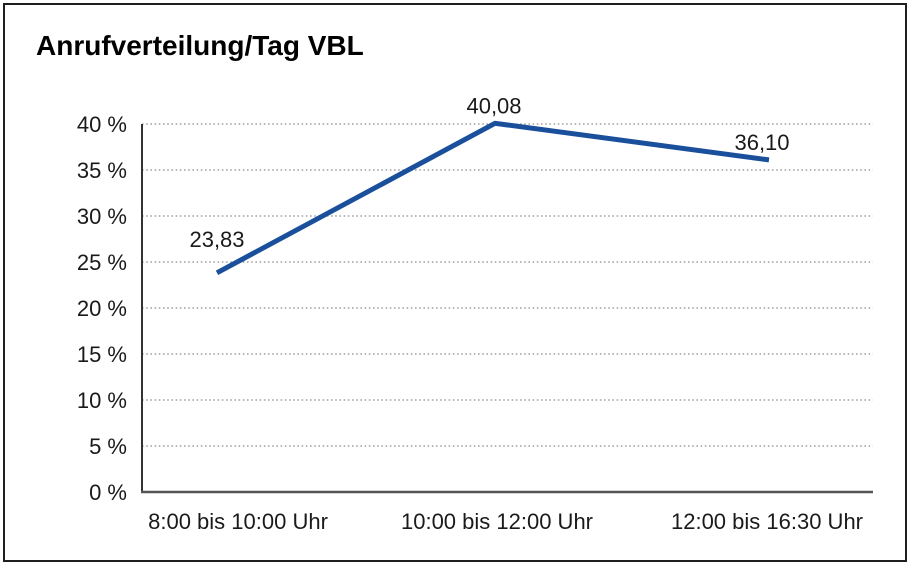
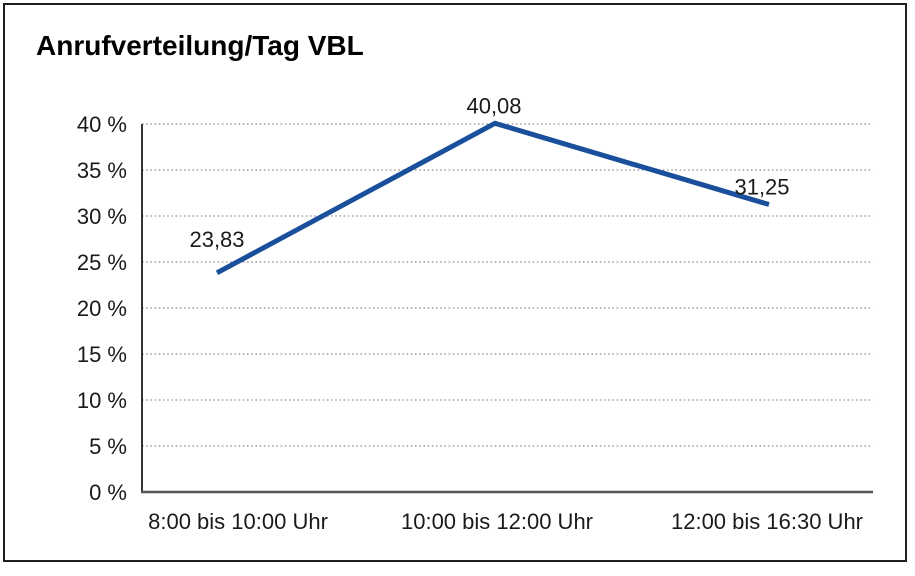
12:00 bis 16:30 Uhr: 36,10 -> 31,25
